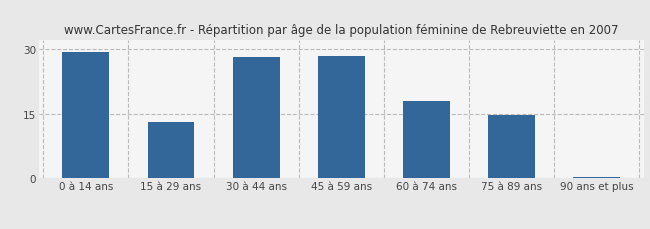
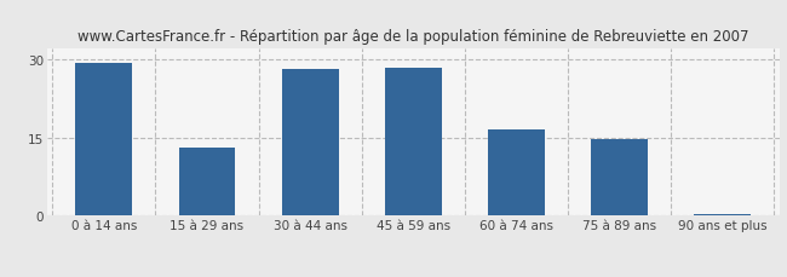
60 à 74 ans: 18.0 -> 16.5
